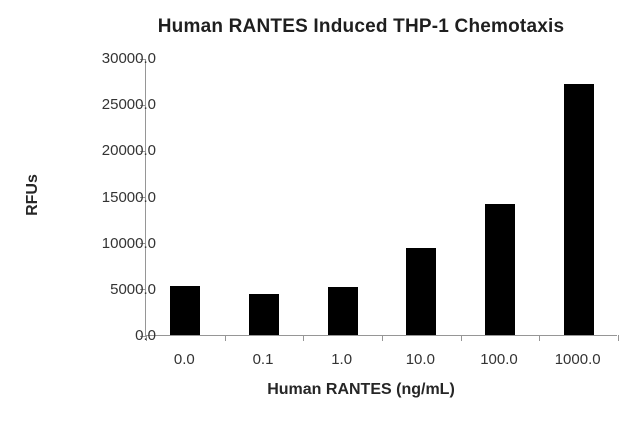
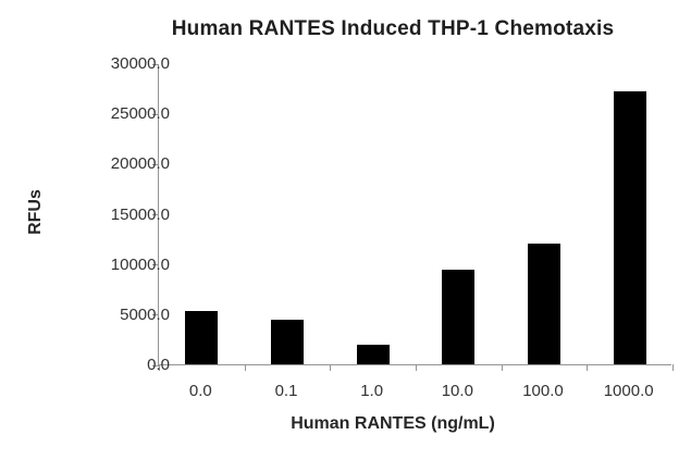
1.0: 5000 -> 2000
100.0: 14000 -> 12000
